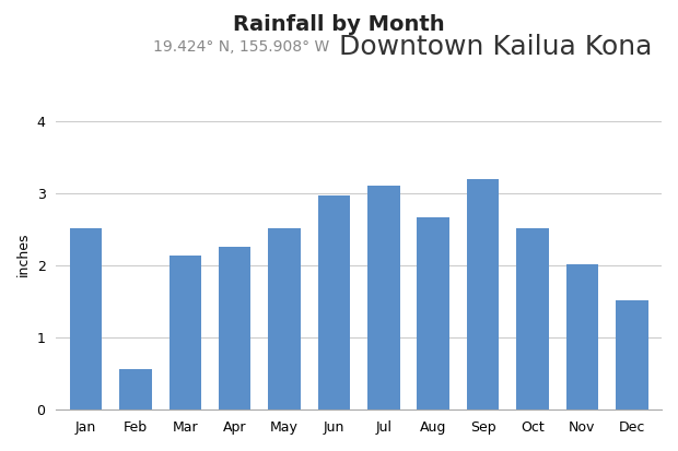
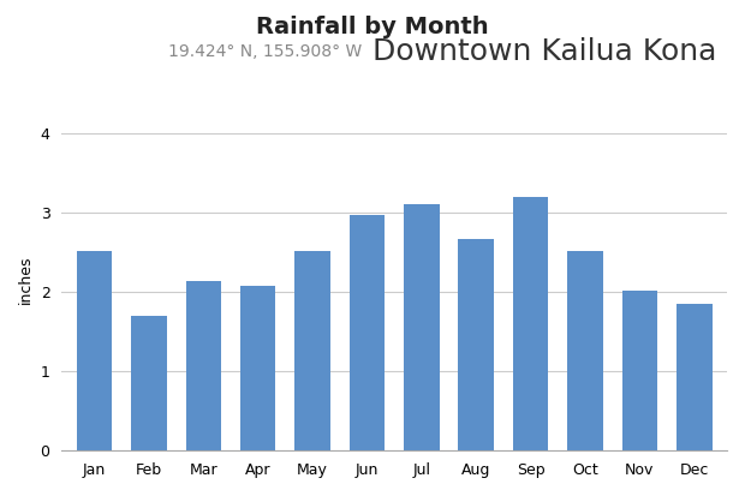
Feb: 0.56 -> 1.70
Apr: 2.26 -> 2.07
Dec: 1.52 -> 1.85
